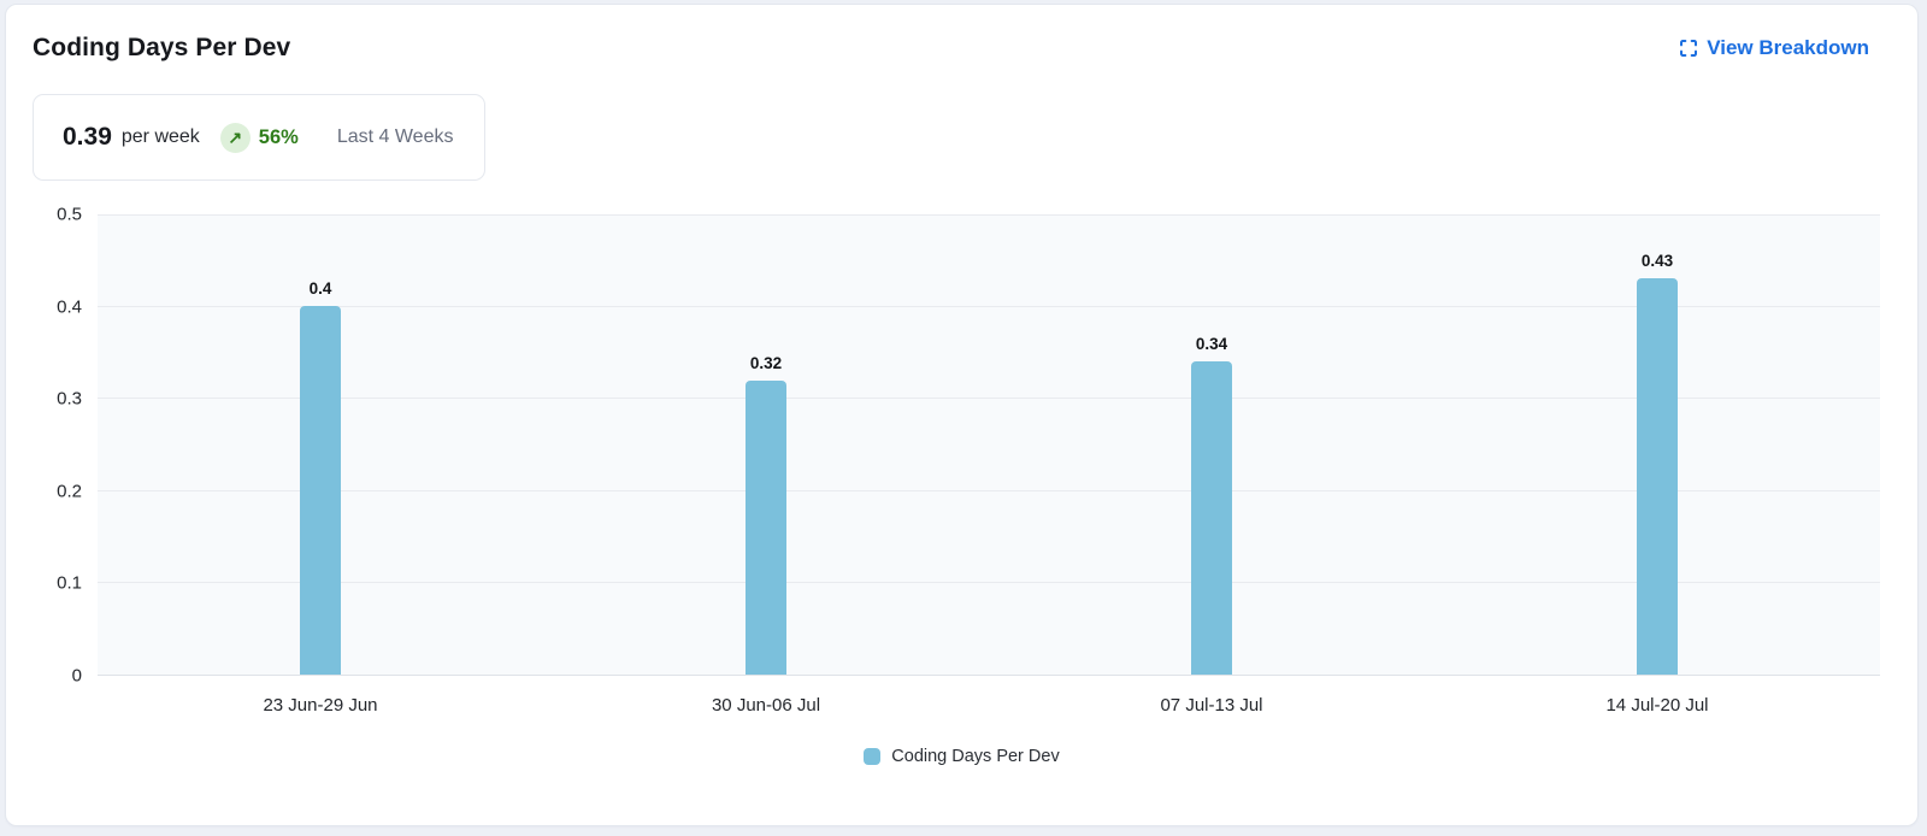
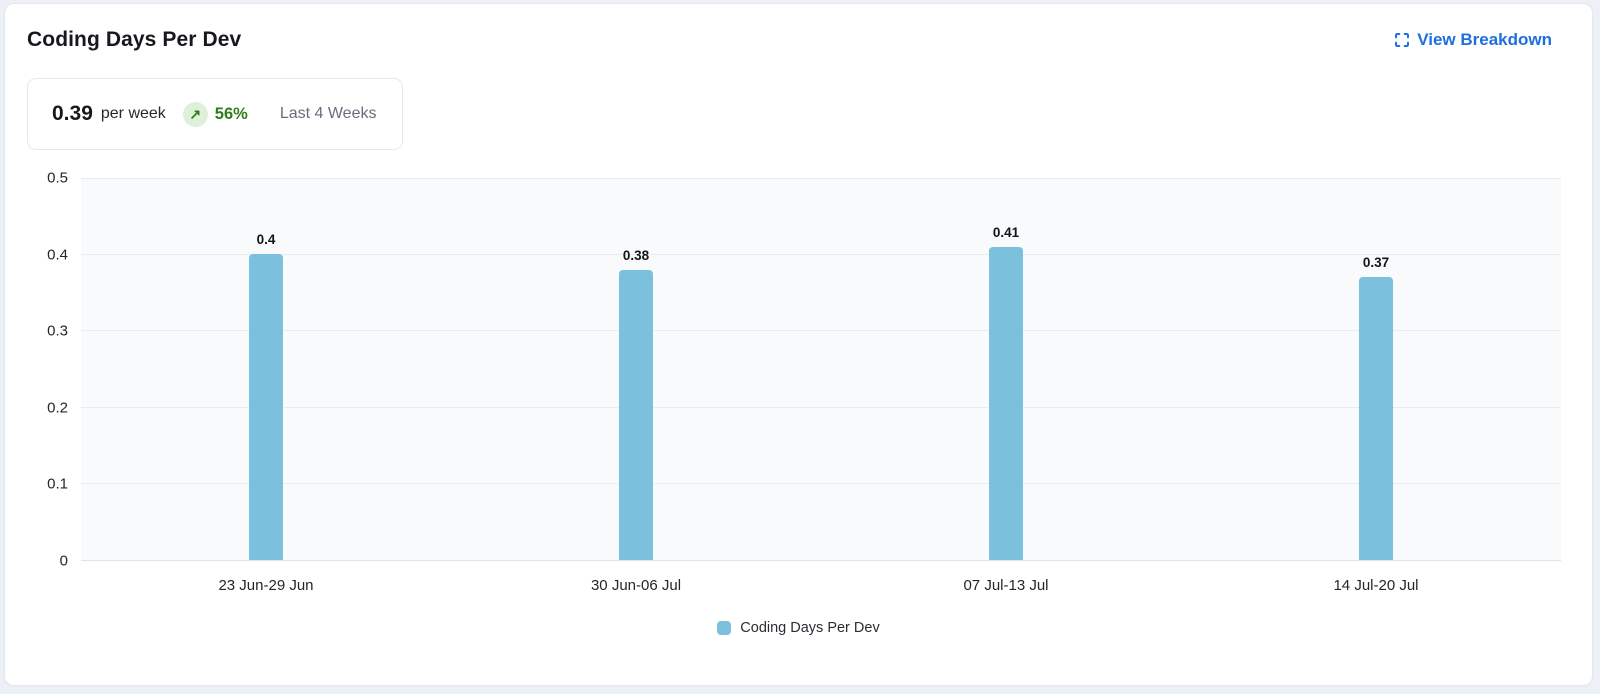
30 Jun-06 Jul: 0.32 -> 0.38
07 Jul-13 Jul: 0.34 -> 0.41
14 Jul-20 Jul: 0.43 -> 0.37
